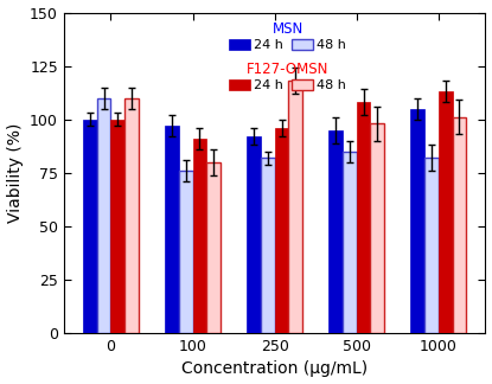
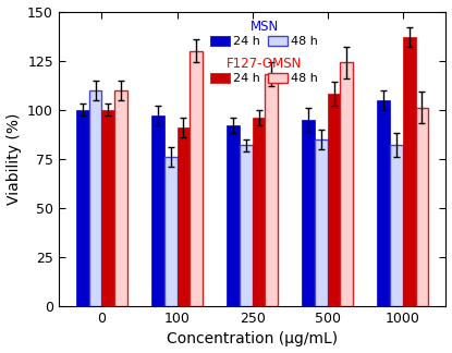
48 h/100: 80 -> 130
48 h/500: 98 -> 124
24 h/1000: 113 -> 137
